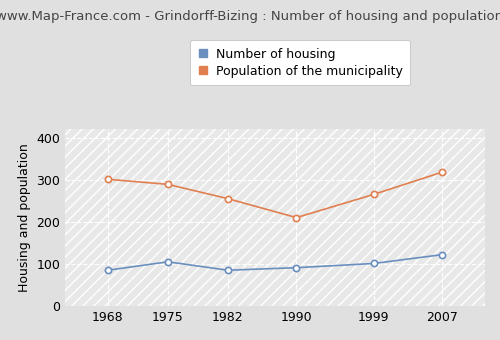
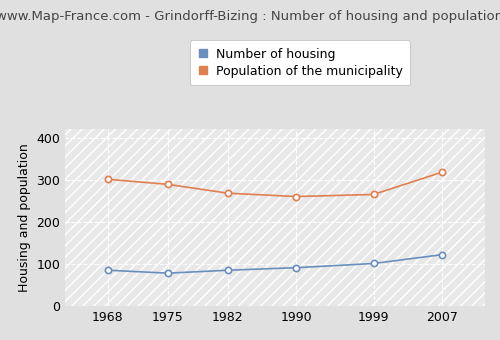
Number of housing/1975: 105 -> 78
Population of the municipality/1982: 255 -> 268
Population of the municipality/1990: 210 -> 260
